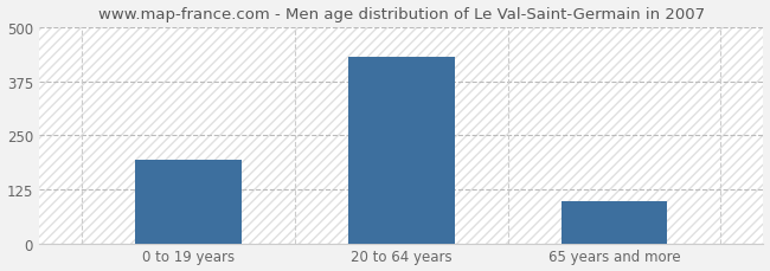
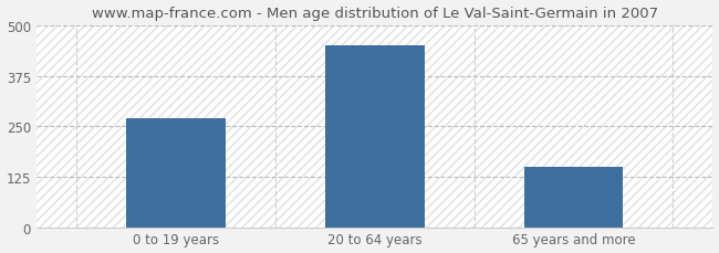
0 to 19 years: 193 -> 270
20 to 64 years: 430 -> 450
65 years and more: 98 -> 150
